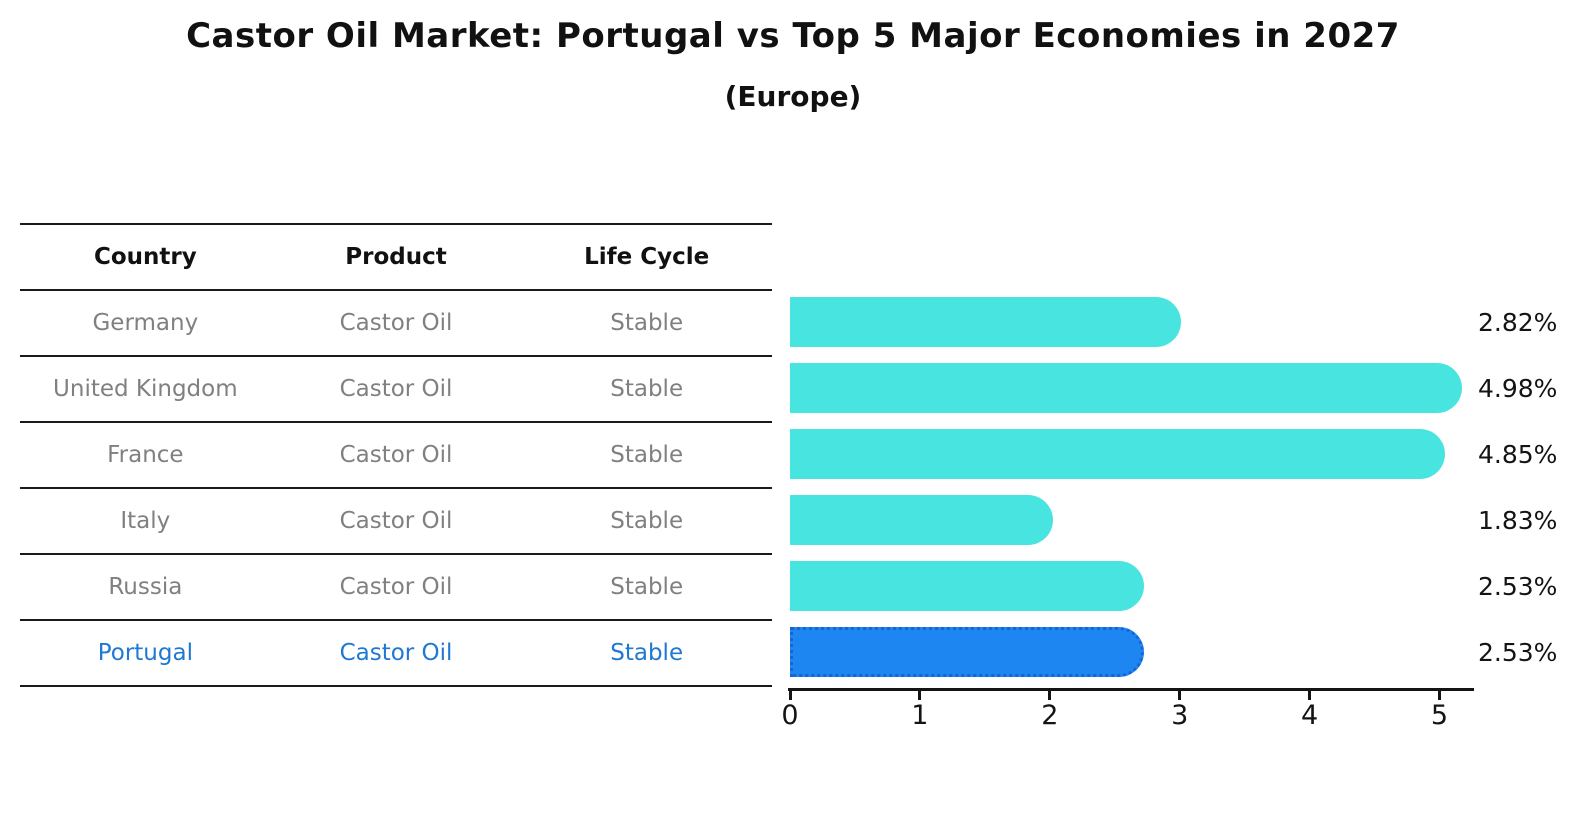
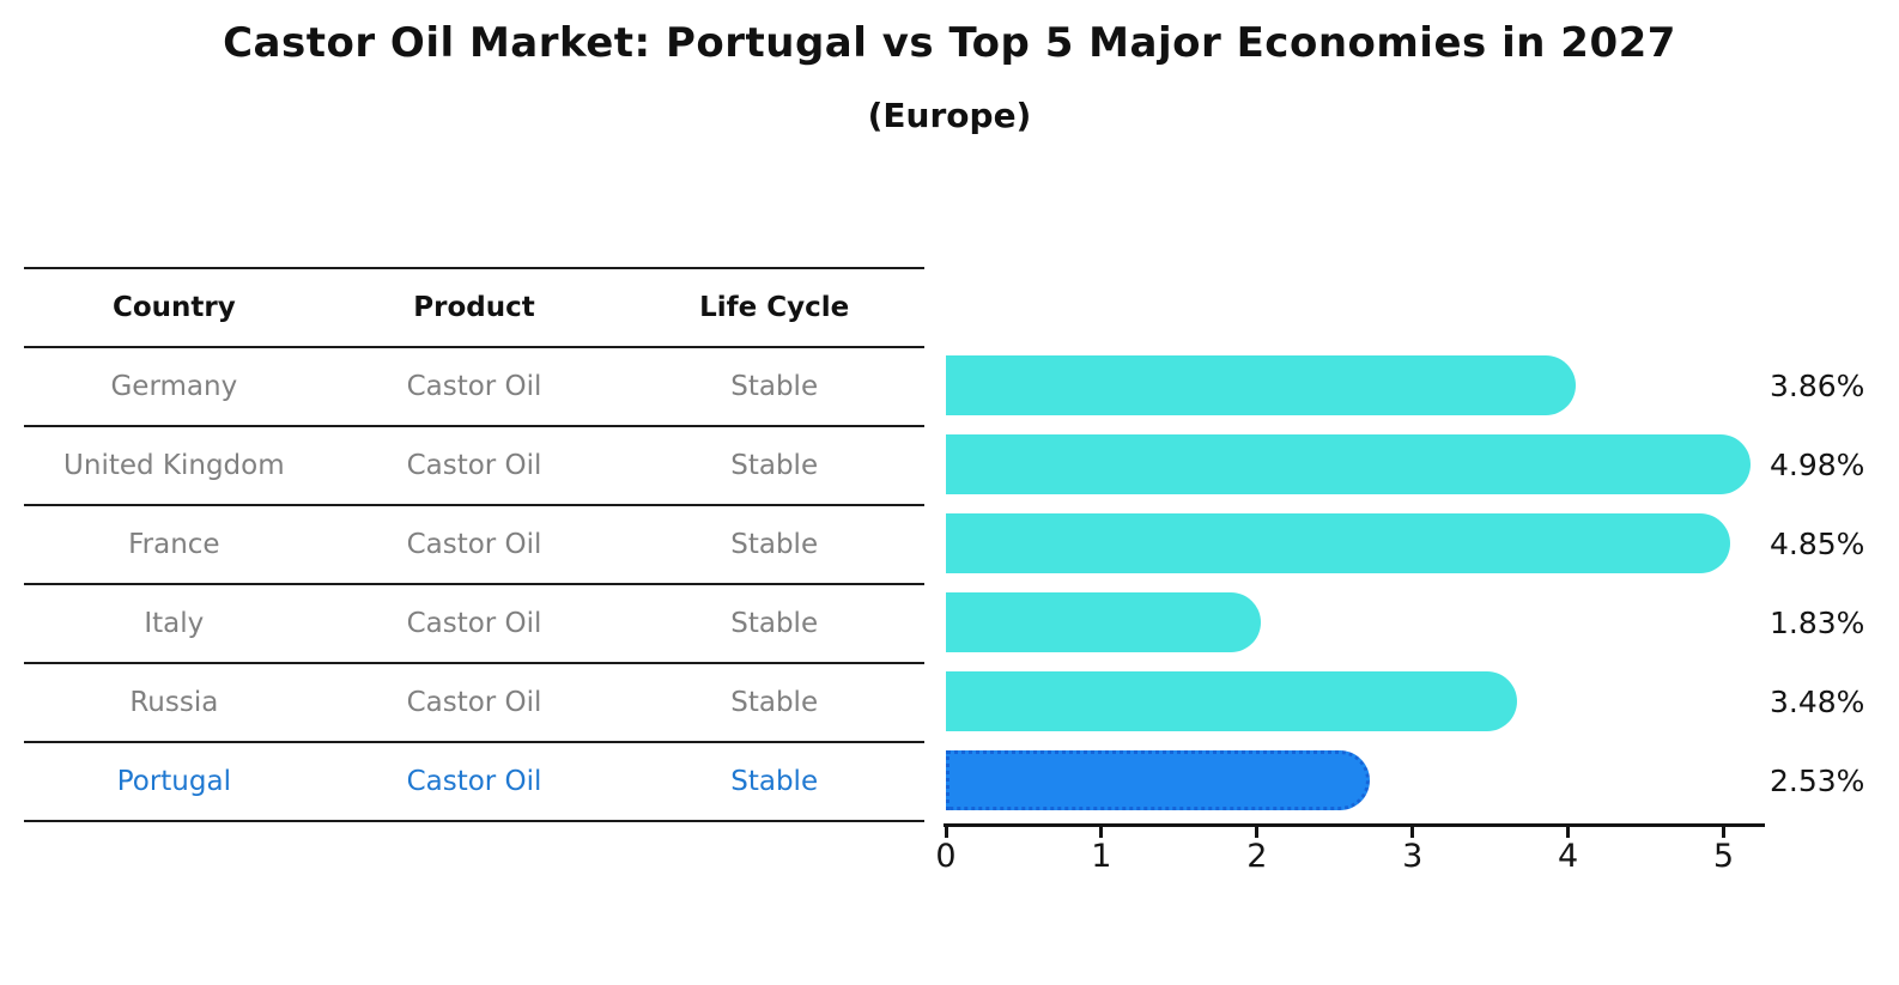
Germany: 2.82% -> 3.86%
Russia: 2.53% -> 3.48%
